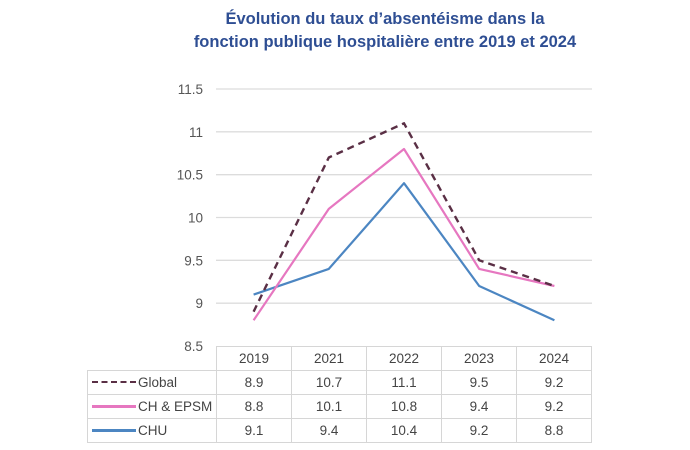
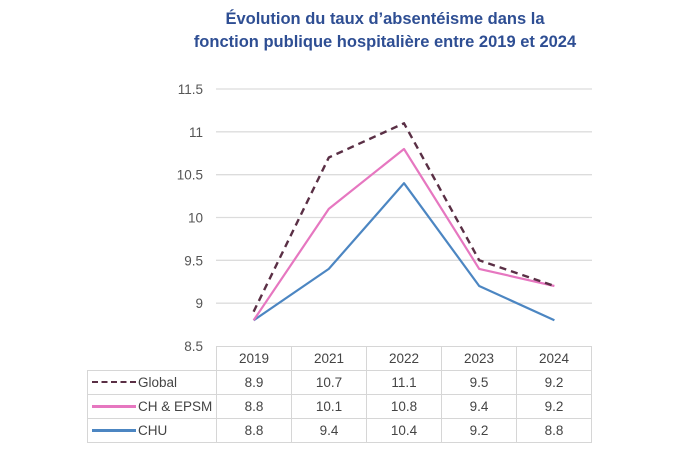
CHU/2019: 9.1 -> 8.8
